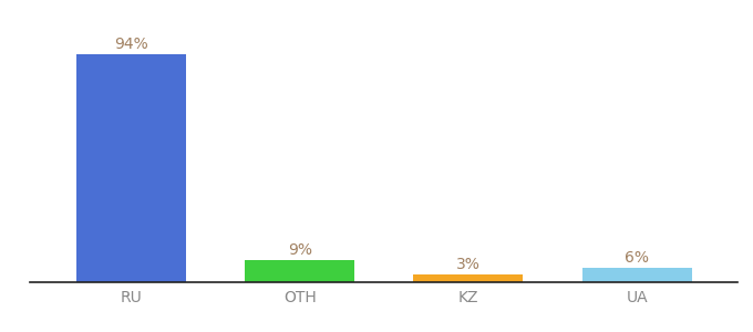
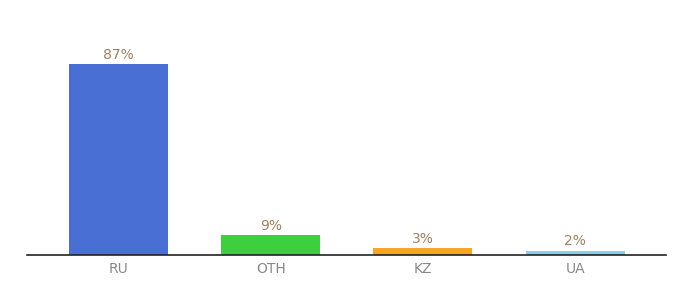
RU: 94% -> 87%
UA: 6% -> 2%
